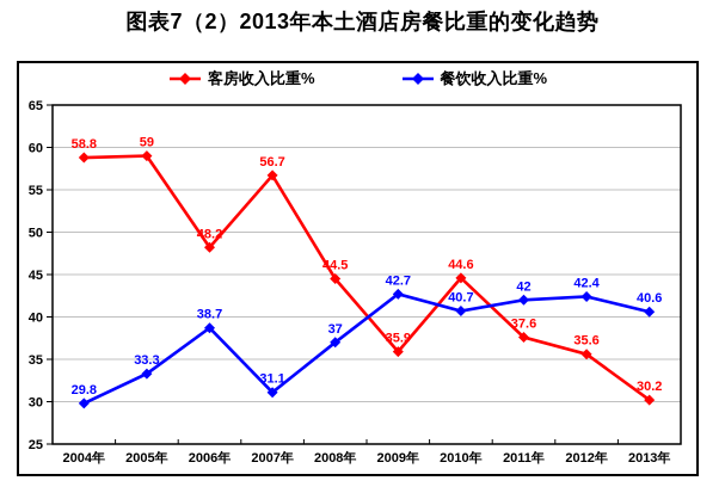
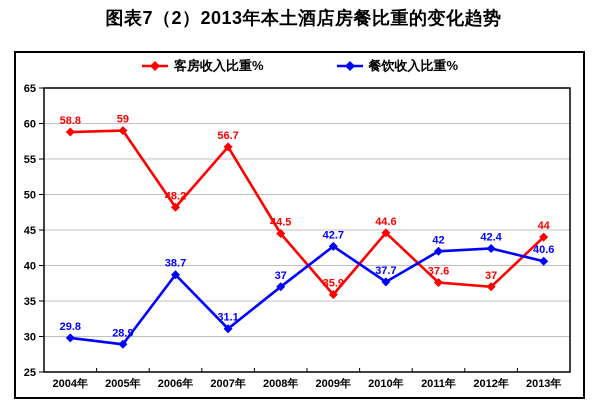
餐饮收入比重%/2005年: 33.3 -> 28.9
餐饮收入比重%/2010年: 40.7 -> 37.7
客房收入比重%/2012年: 35.6 -> 37
客房收入比重%/2013年: 30.2 -> 44
